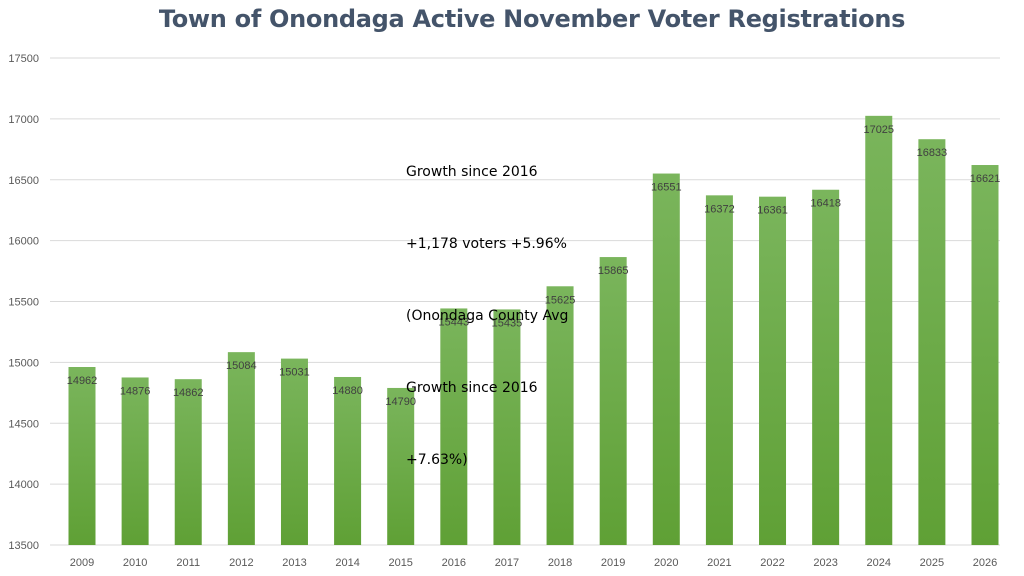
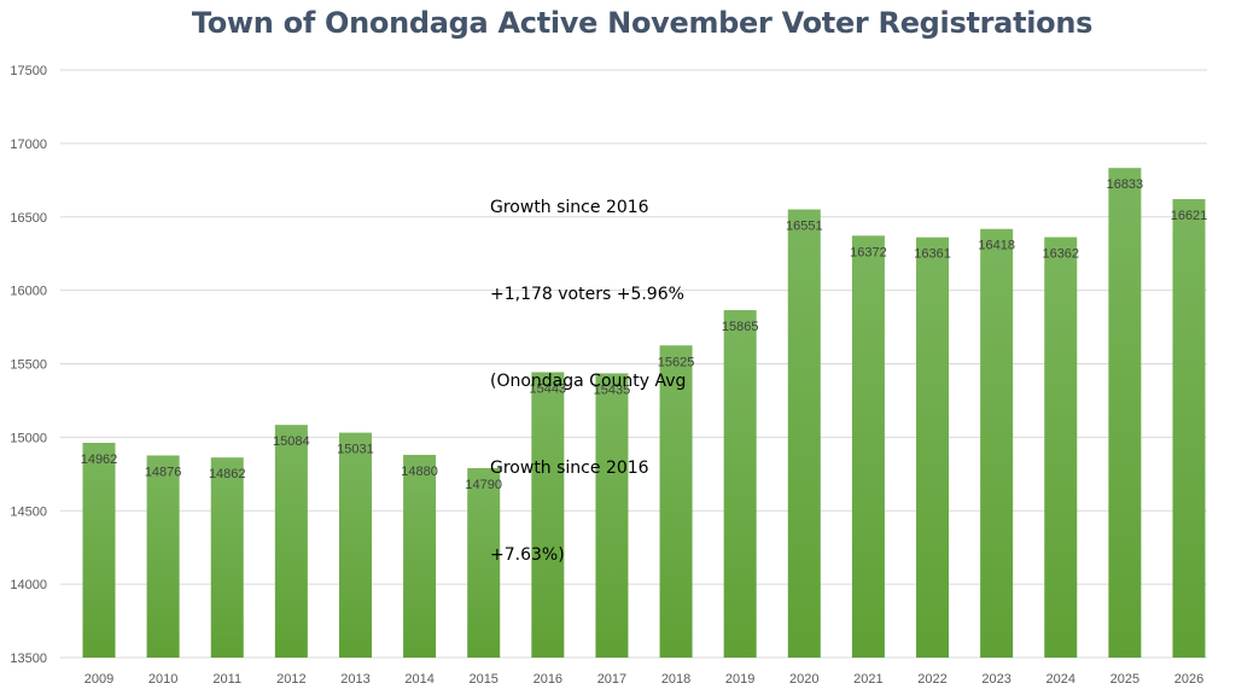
2024: 17025 -> 16362
